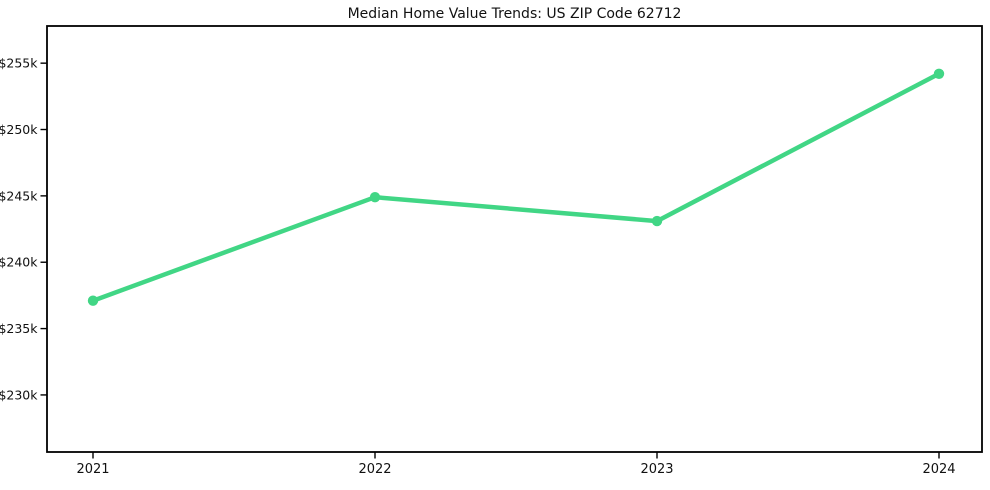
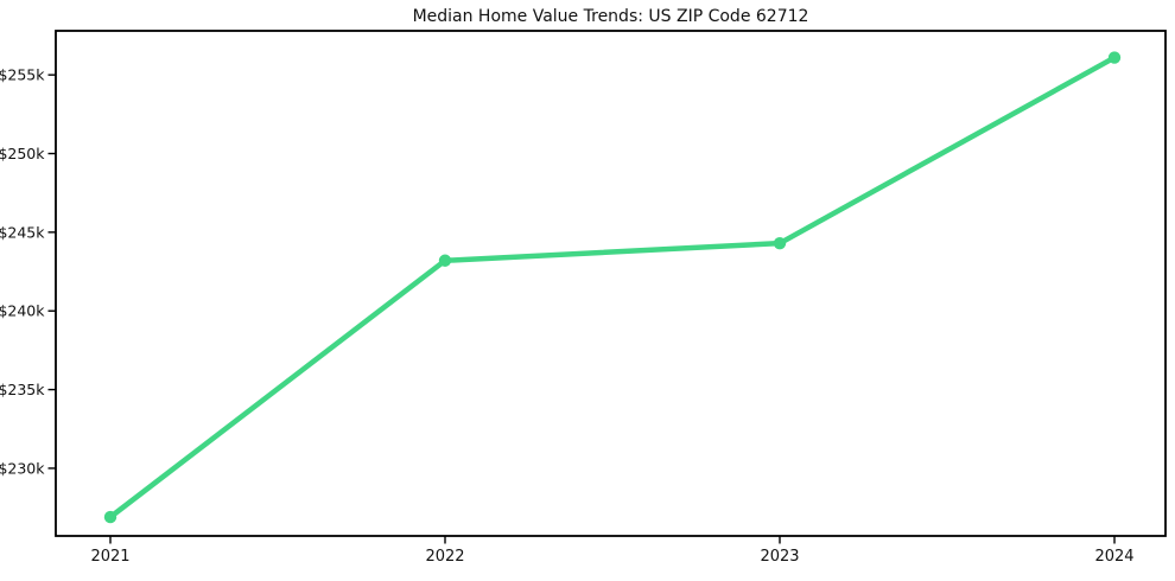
2021: $237.1k -> $226.9k
2022: $244.9k -> $243.2k
2023: $243.1k -> $244.3k
2024: $254.2k -> $256.1k
